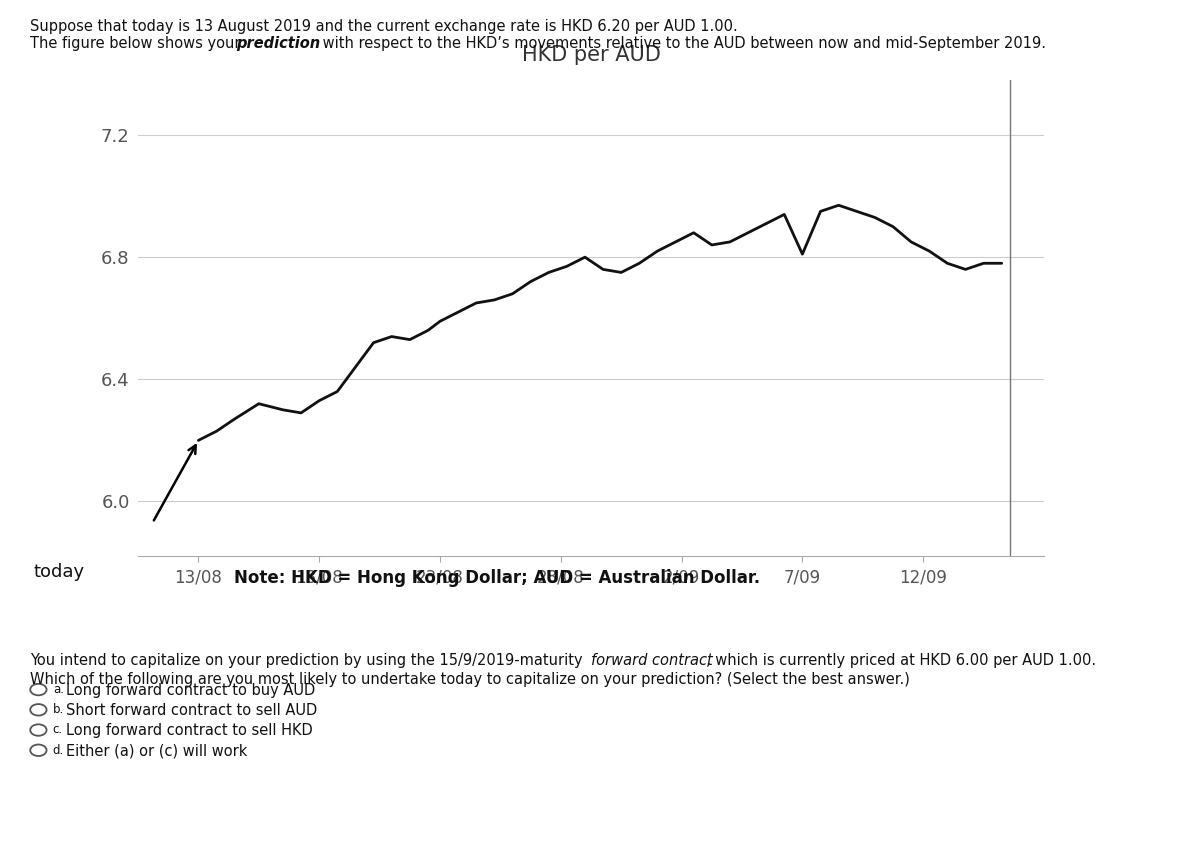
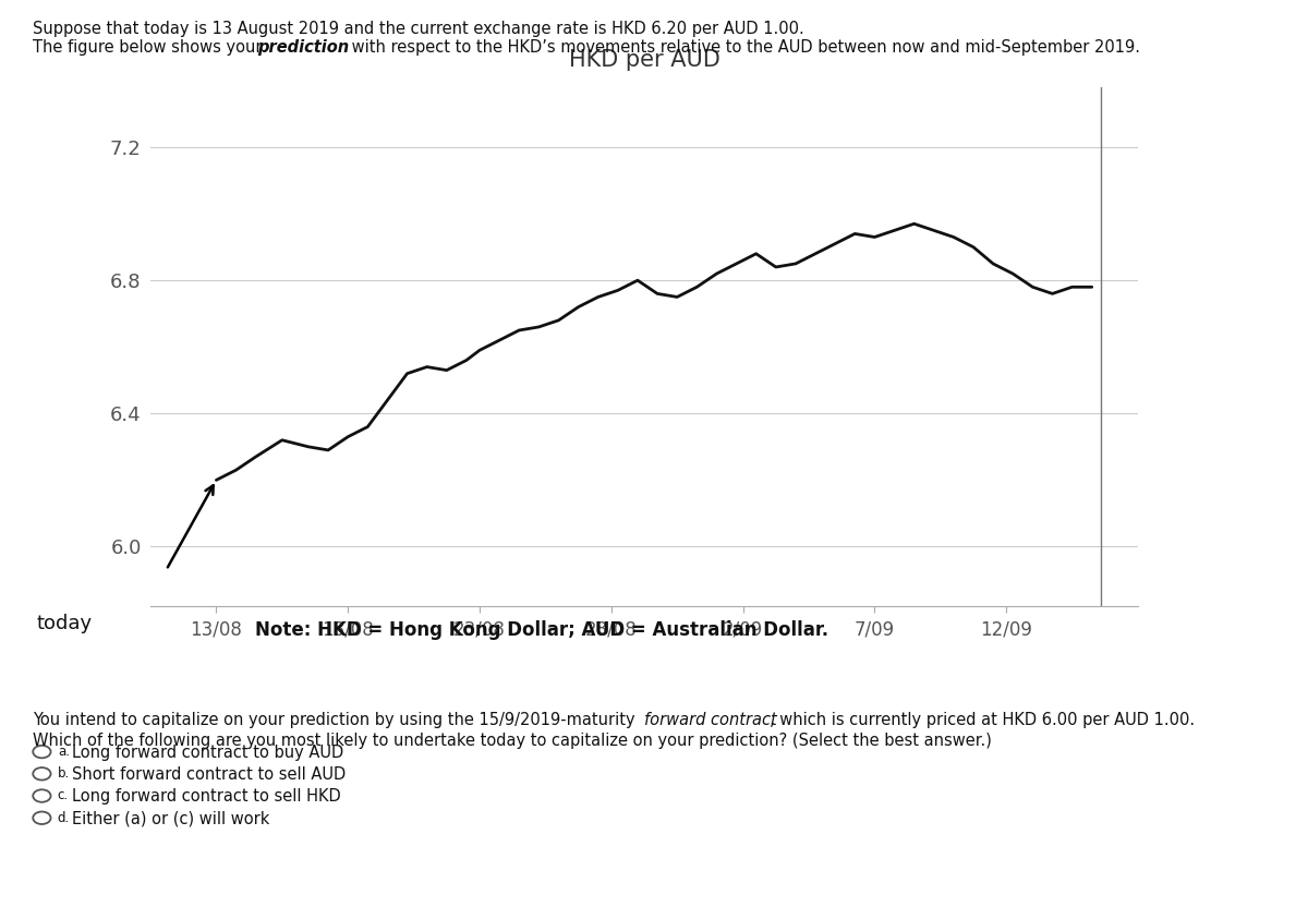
7/09: 6.81 -> 6.93
